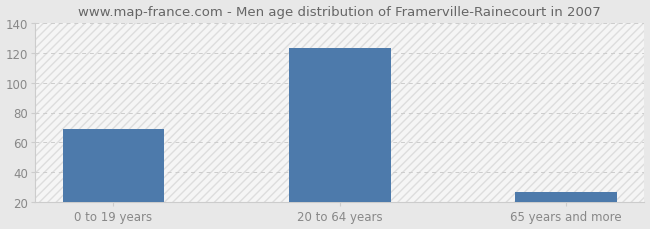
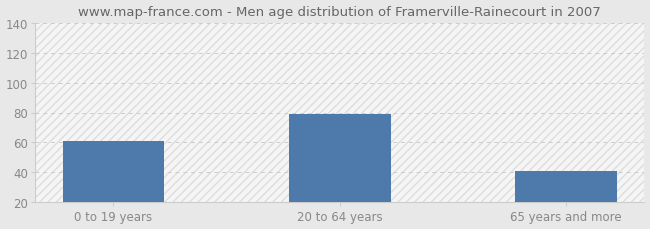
0 to 19 years: 69 -> 61
20 to 64 years: 123 -> 79
65 years and more: 27 -> 41
